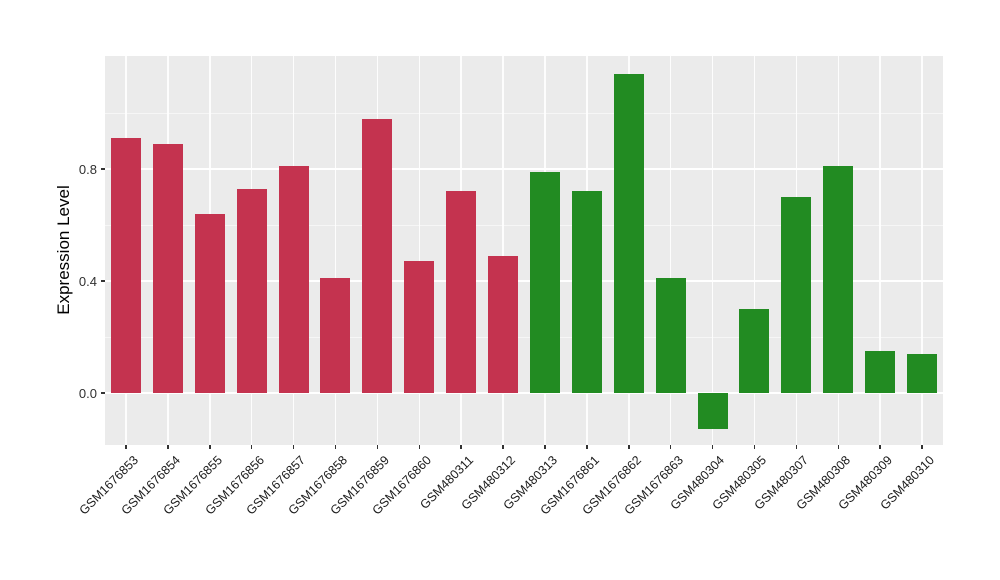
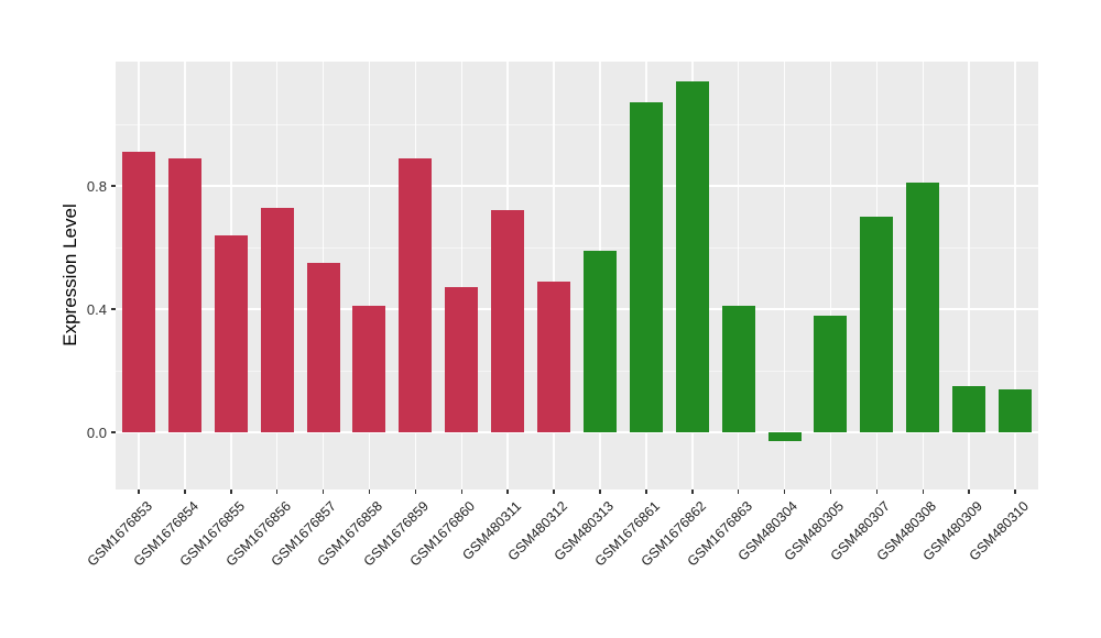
GSM1676857: 0.81 -> 0.55
GSM1676859: 0.98 -> 0.89
GSM480313: 0.79 -> 0.59
GSM1676861: 0.72 -> 1.07
GSM480304: -0.13 -> -0.03
GSM480305: 0.30 -> 0.38
